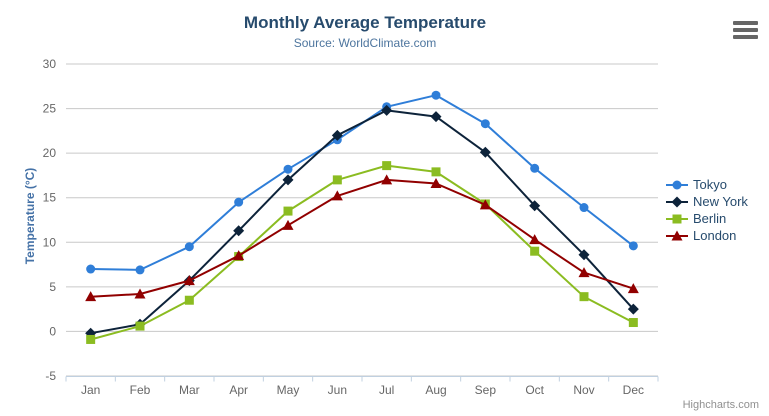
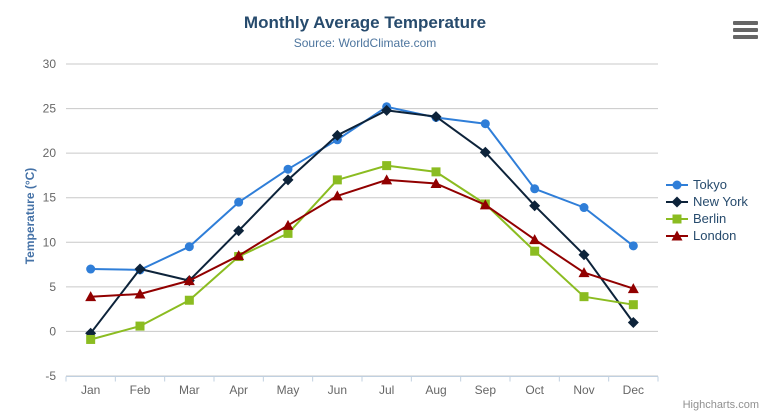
New York/Feb: 1 -> 7
Berlin/May: 14 -> 11
Tokyo/Aug: 26 -> 24
Tokyo/Oct: 18 -> 16
New York/Dec: 2 -> 1
Berlin/Dec: 1 -> 3
